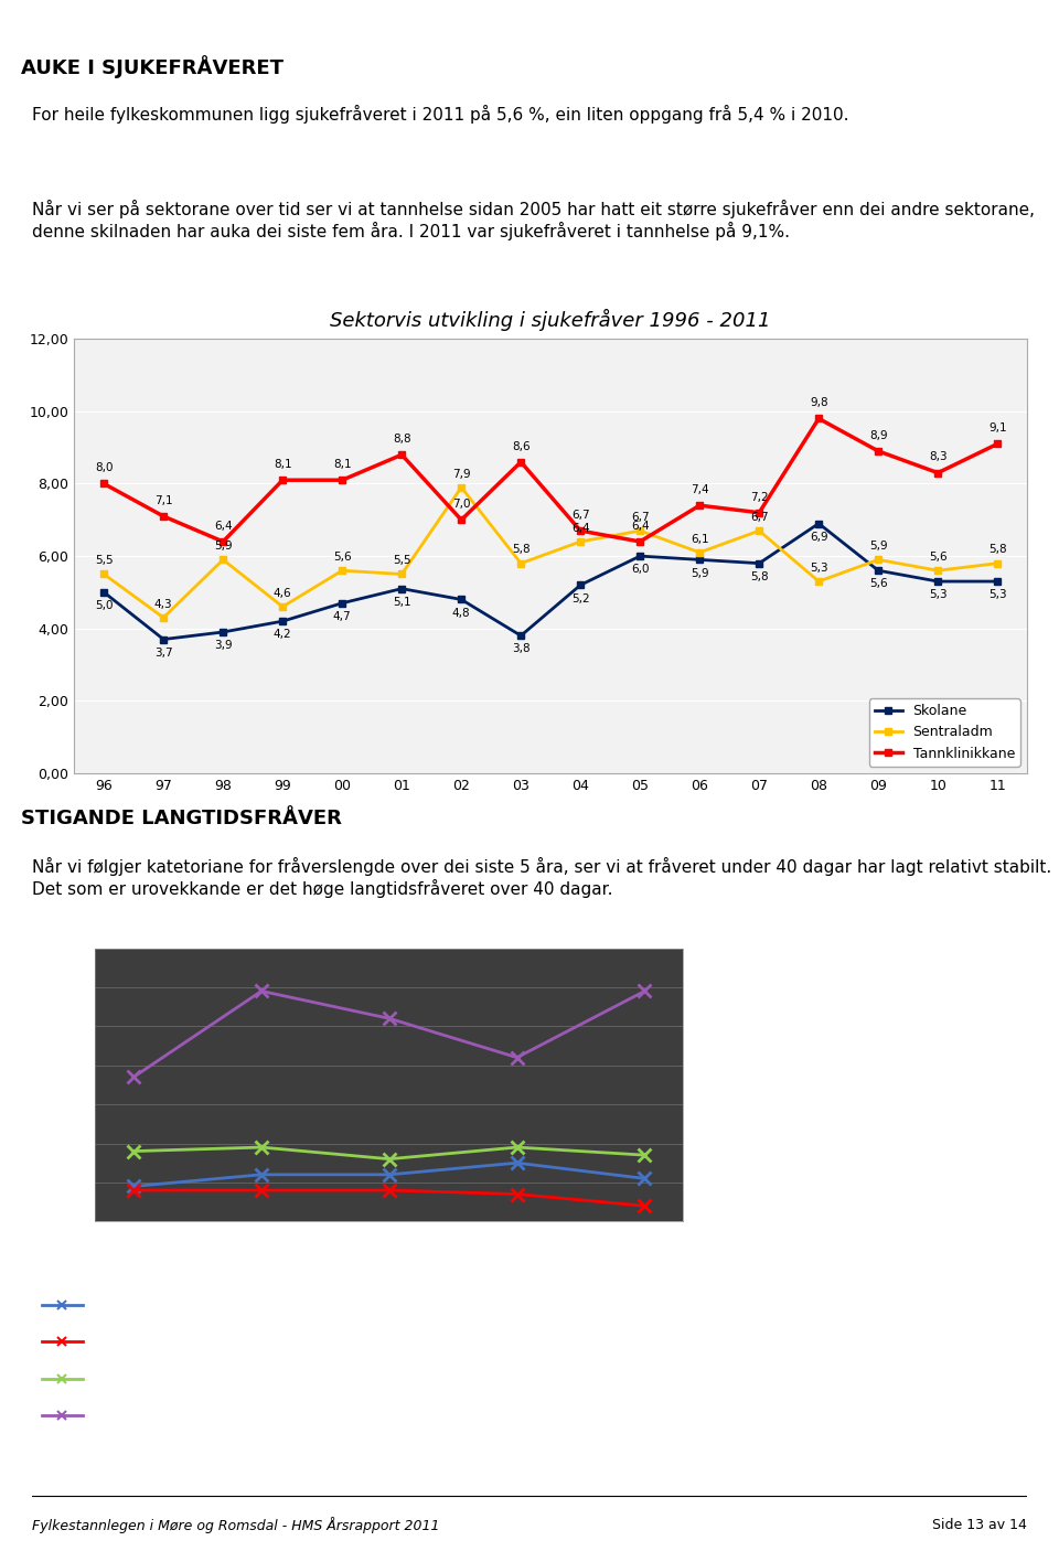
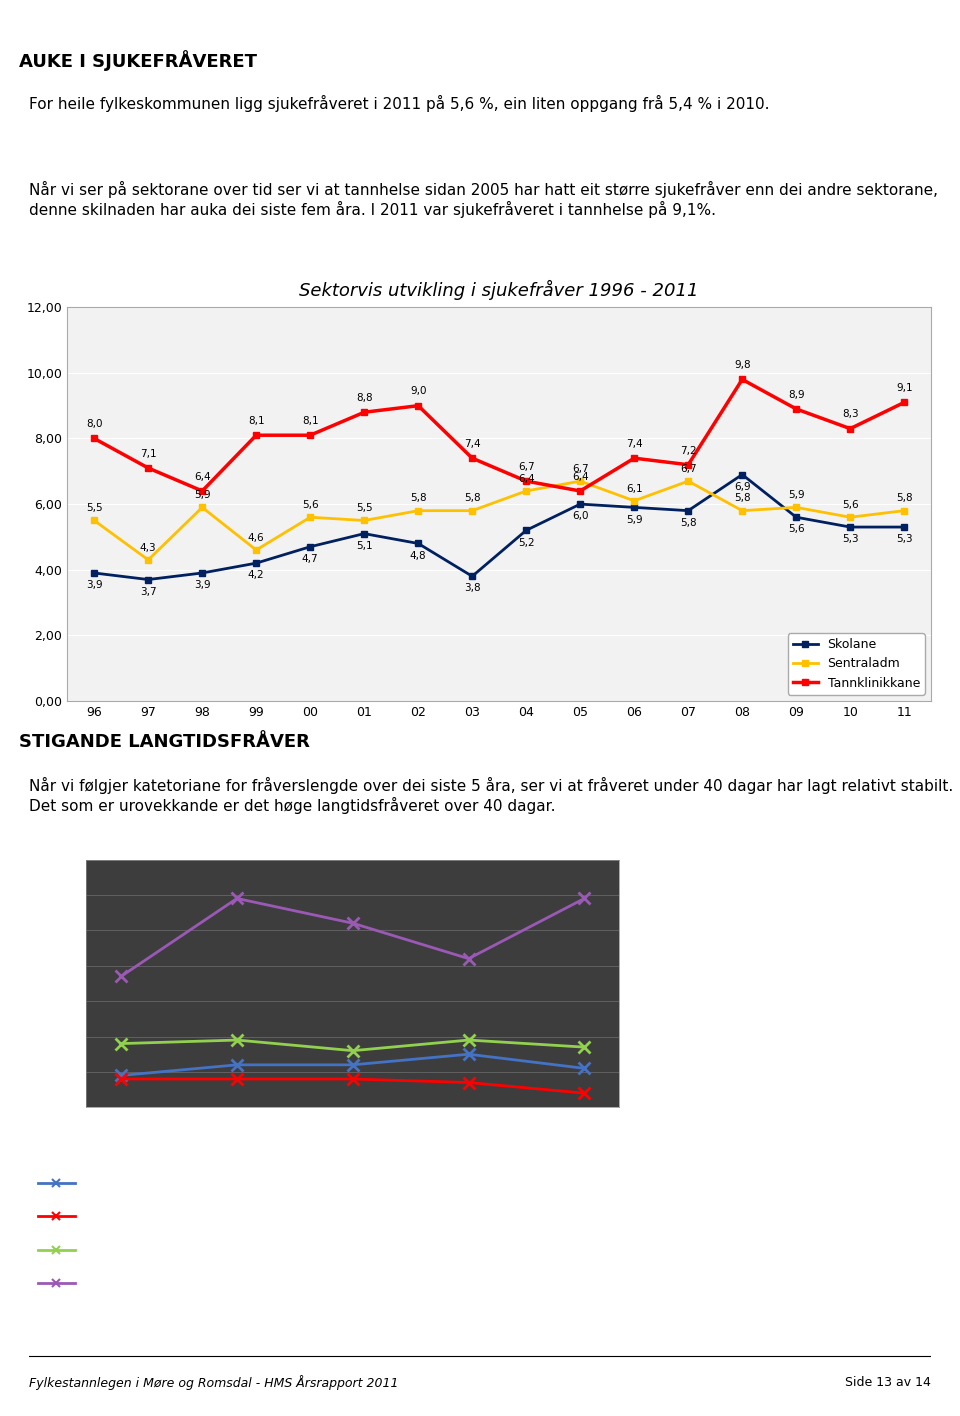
Sektorvis utvikling i sjukefråver 1996 - 2011/Skolane/96: 5,0 -> 3,9
Sektorvis utvikling i sjukefråver 1996 - 2011/Sentraladm/02: 7,9 -> 5,8
Sektorvis utvikling i sjukefråver 1996 - 2011/Tannklinikkane/02: 7,0 -> 9,0
Sektorvis utvikling i sjukefråver 1996 - 2011/Tannklinikkane/03: 8,6 -> 7,4
Sektorvis utvikling i sjukefråver 1996 - 2011/Sentraladm/08: 5,3 -> 5,8
